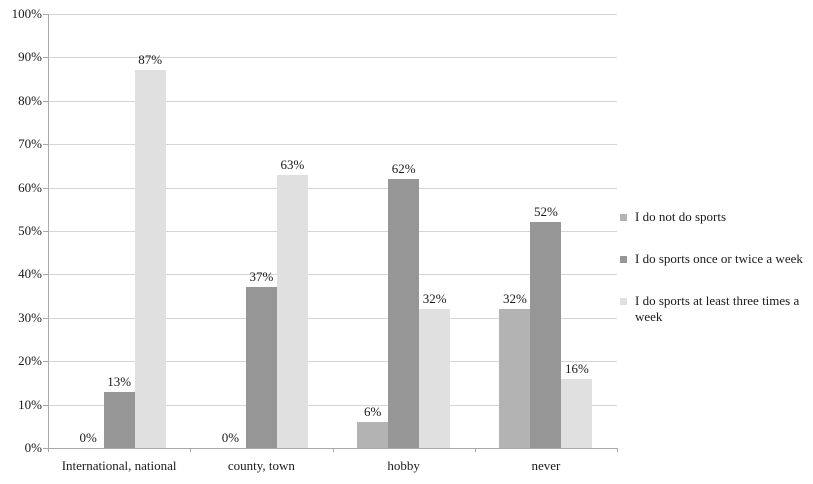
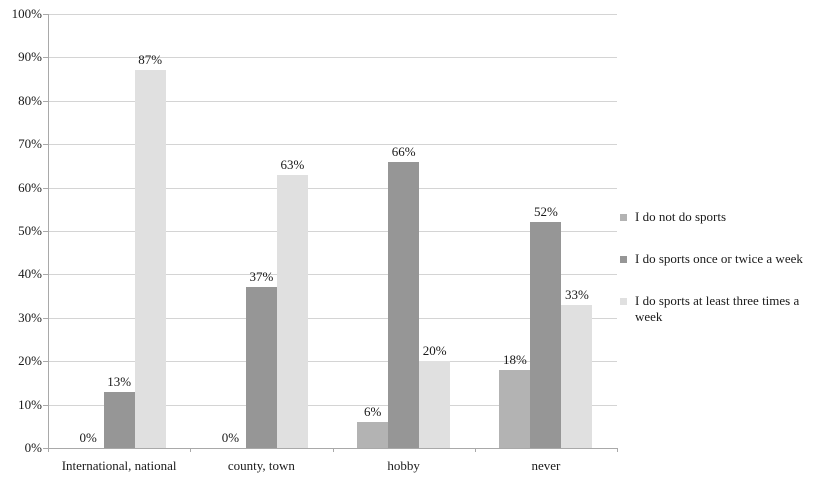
I do sports once or twice a week/hobby: 62% -> 66%
I do sports at least three times a week/hobby: 32% -> 20%
I do not do sports/never: 32% -> 18%
I do sports at least three times a week/never: 16% -> 33%
